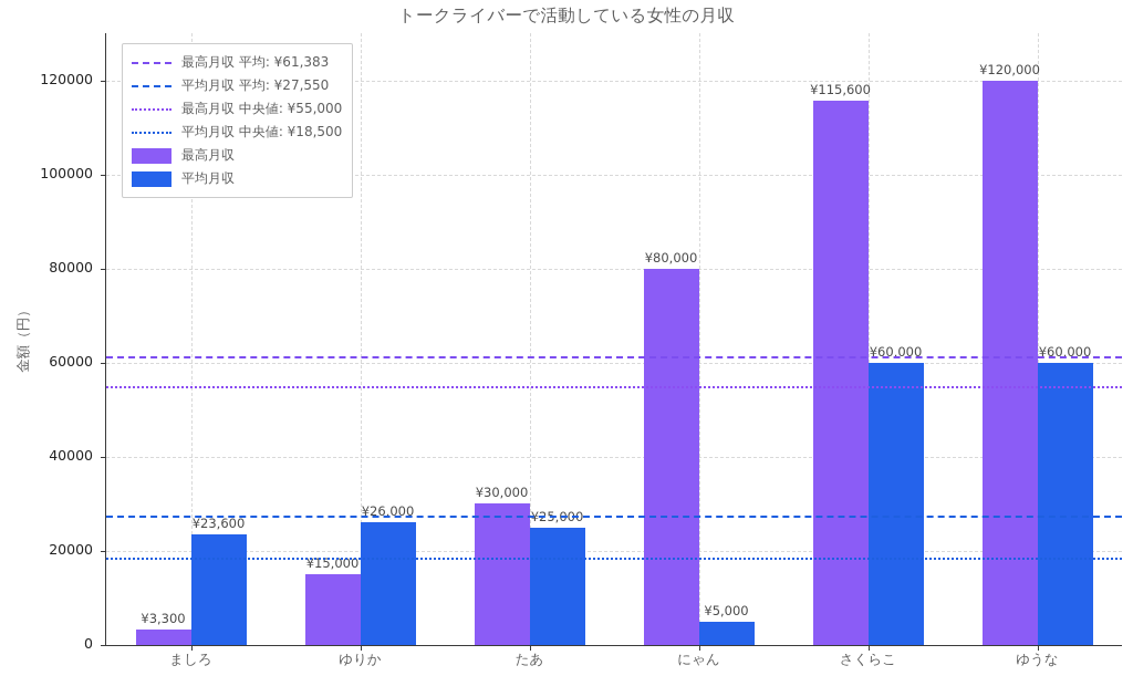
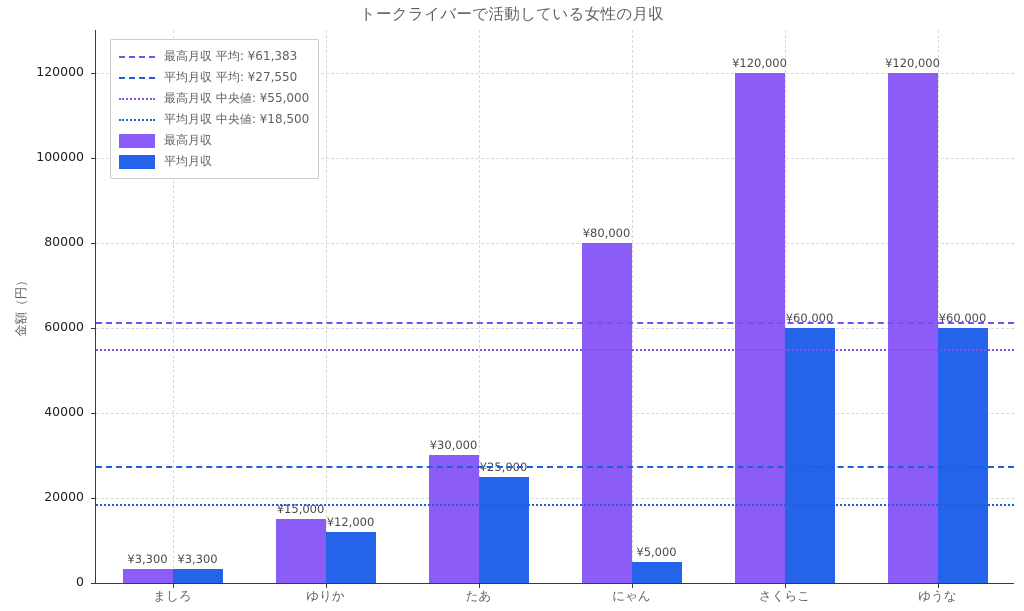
平均月収/ましろ: ¥23,600 -> ¥3,300
平均月収/ゆりか: ¥26,000 -> ¥12,000
最高月収/さくらこ: ¥115,600 -> ¥120,000
